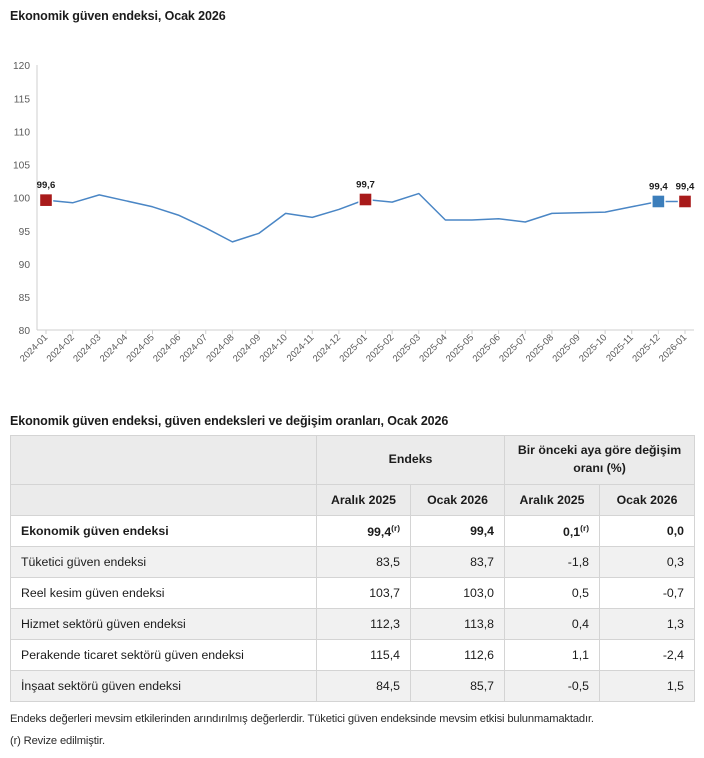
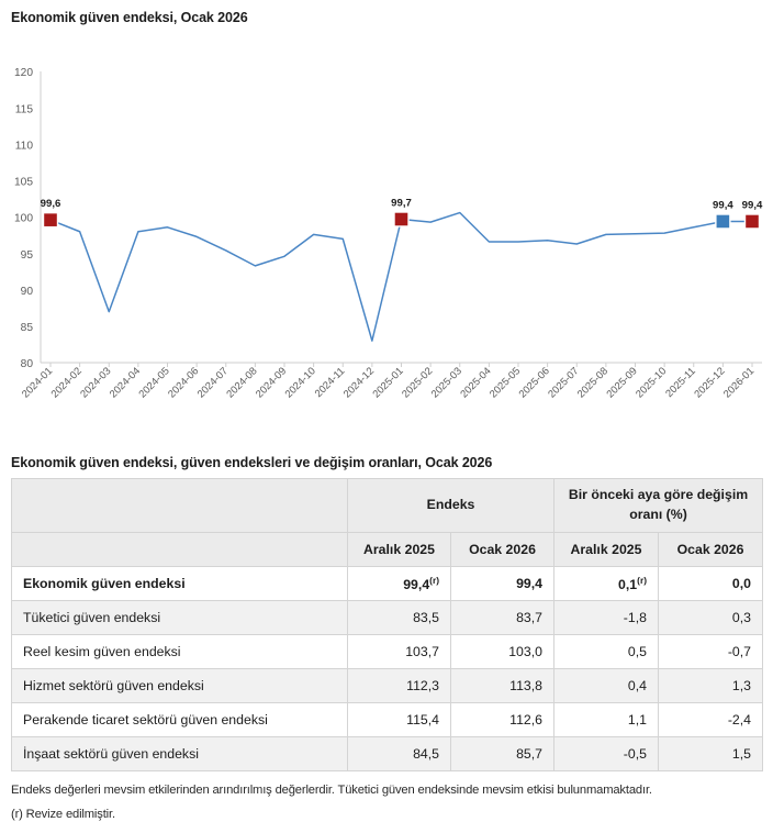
2024-02: 99 -> 98
2024-03: 100 -> 87
2024-04: 100 -> 98
2024-12: 98 -> 83
